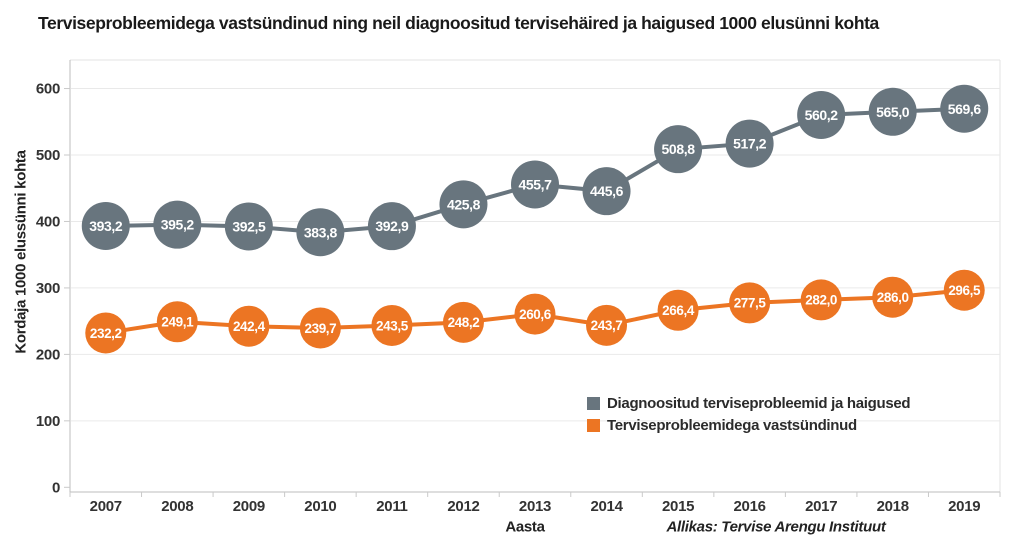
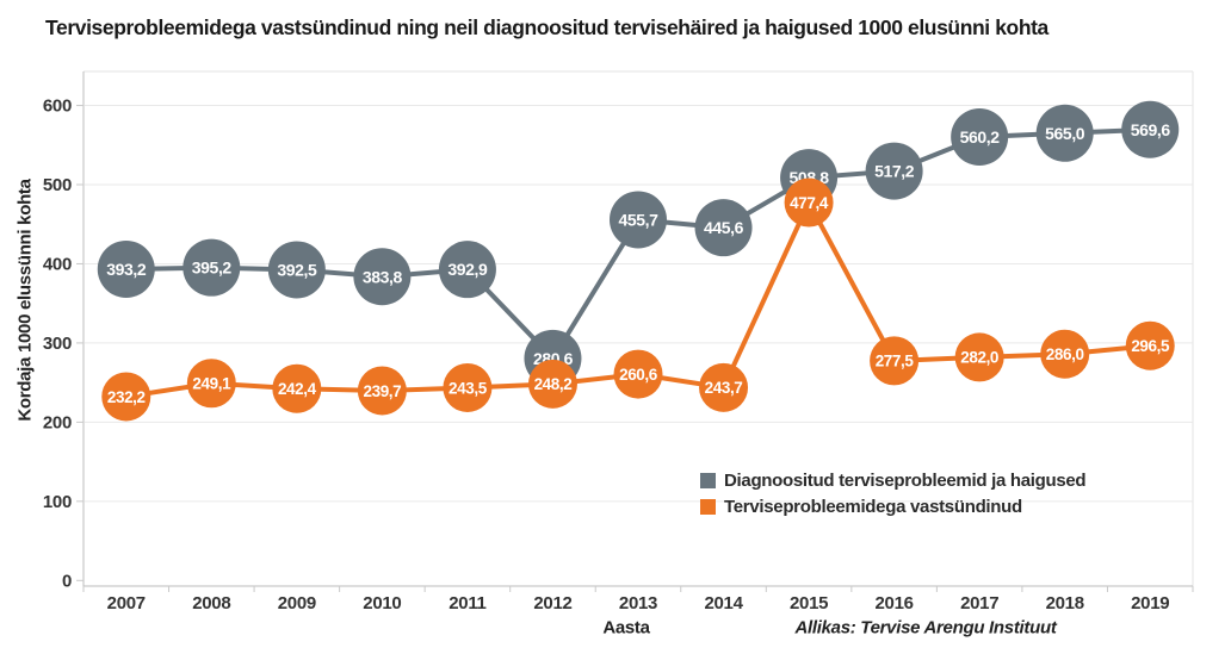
Diagnoositud terviseprobleemid ja haigused/2012: 425,8 -> 280,6
Terviseprobleemidega vastsündinud/2015: 266,4 -> 477,4
